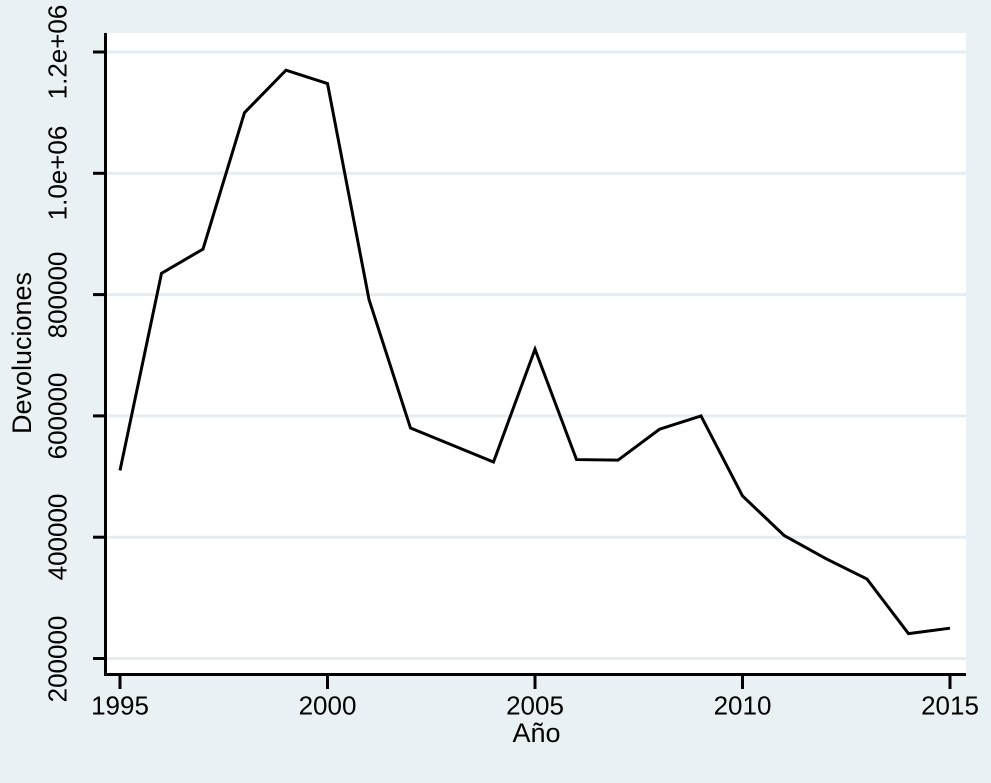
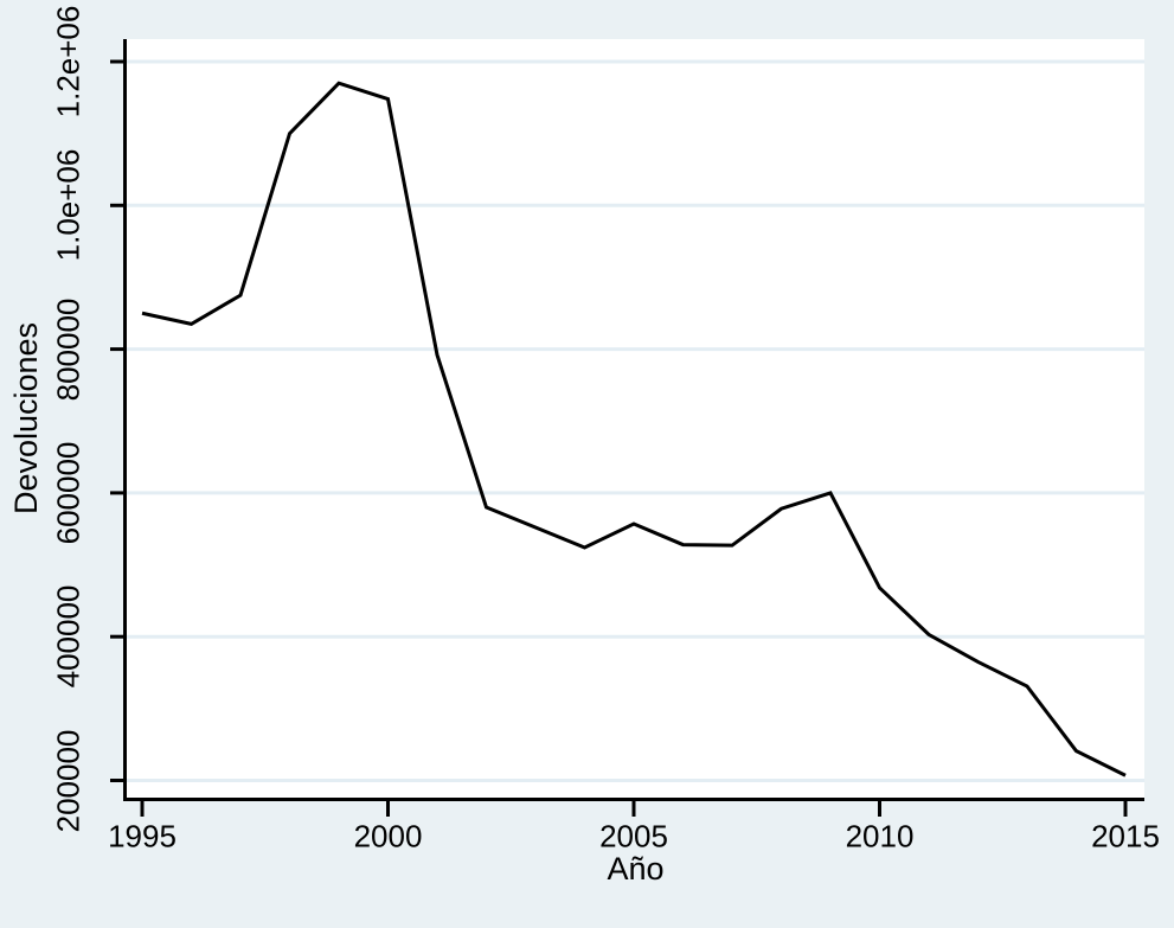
1995: 510000 -> 850000
2005: 710000 -> 560000
2015: 250000 -> 210000
